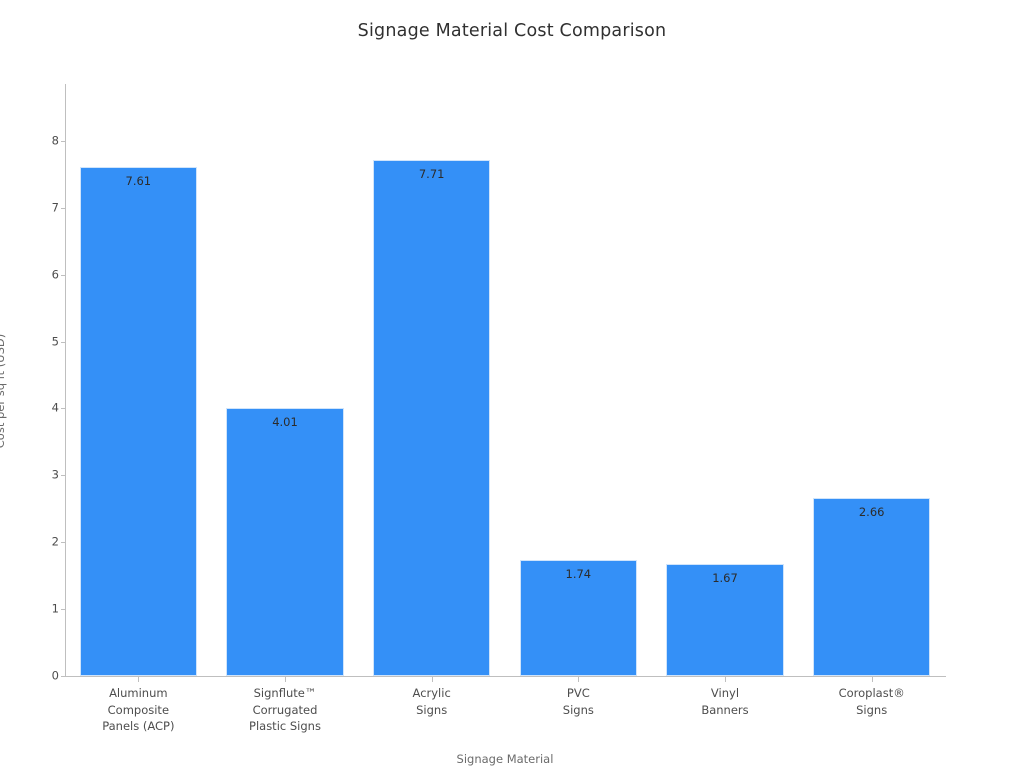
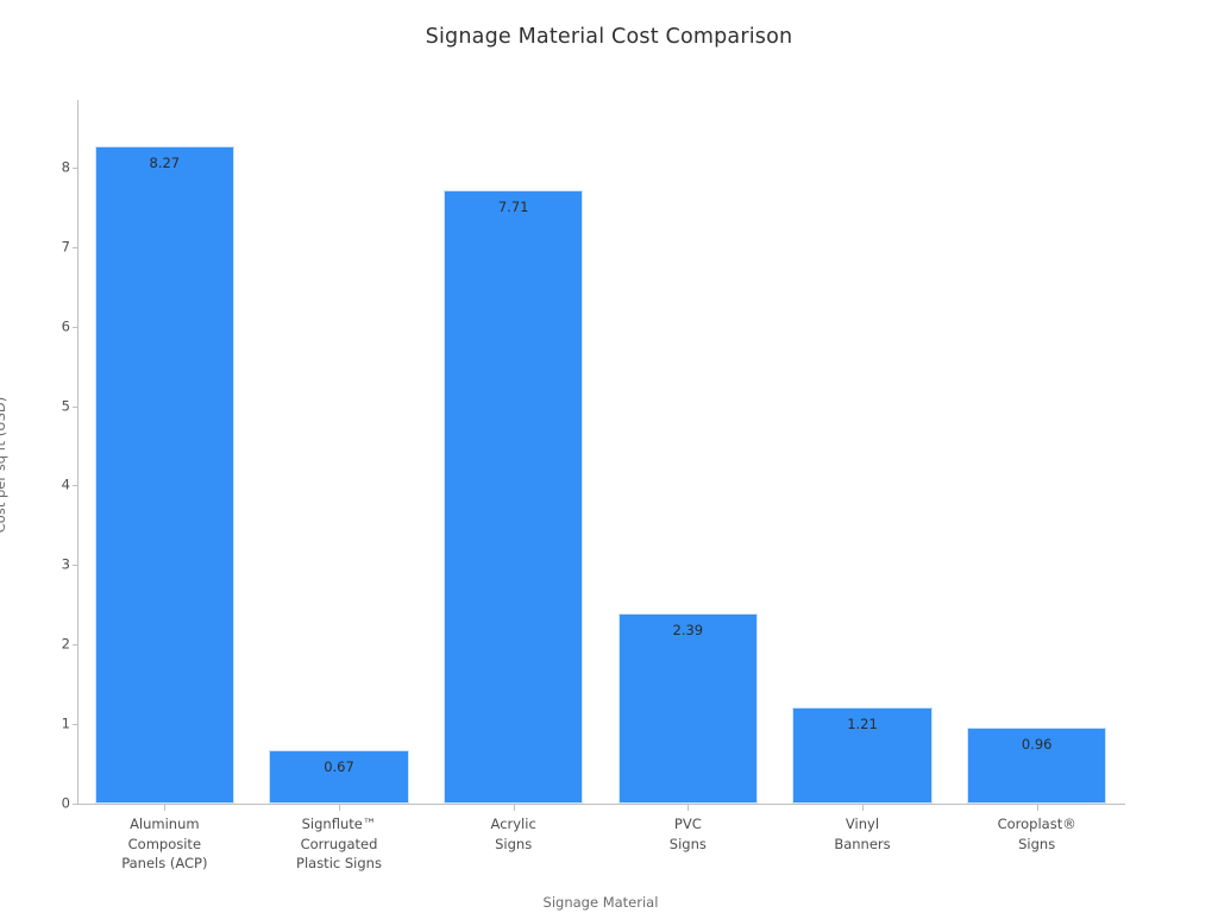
Aluminum Composite Panels (ACP): 7.61 -> 8.27
Signflute™ Corrugated Plastic Signs: 4.01 -> 0.67
PVC Signs: 1.74 -> 2.39
Vinyl Banners: 1.67 -> 1.21
Coroplast® Signs: 2.66 -> 0.96
